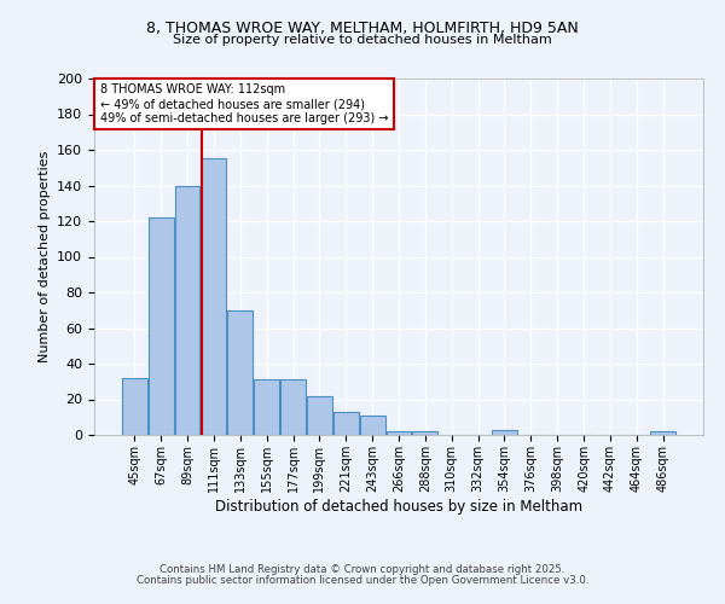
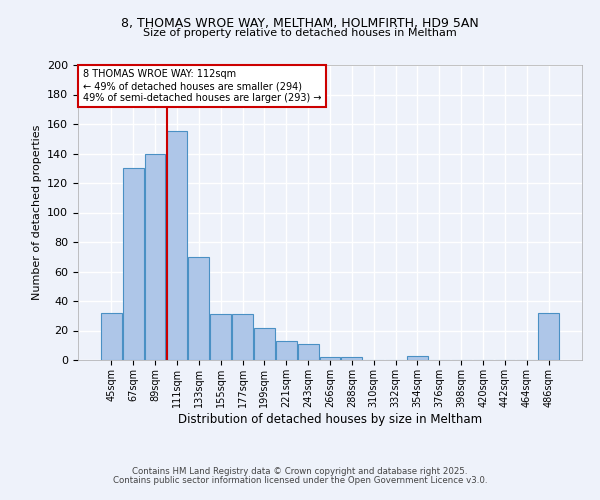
67sqm: 122 -> 130
486sqm: 2 -> 32
